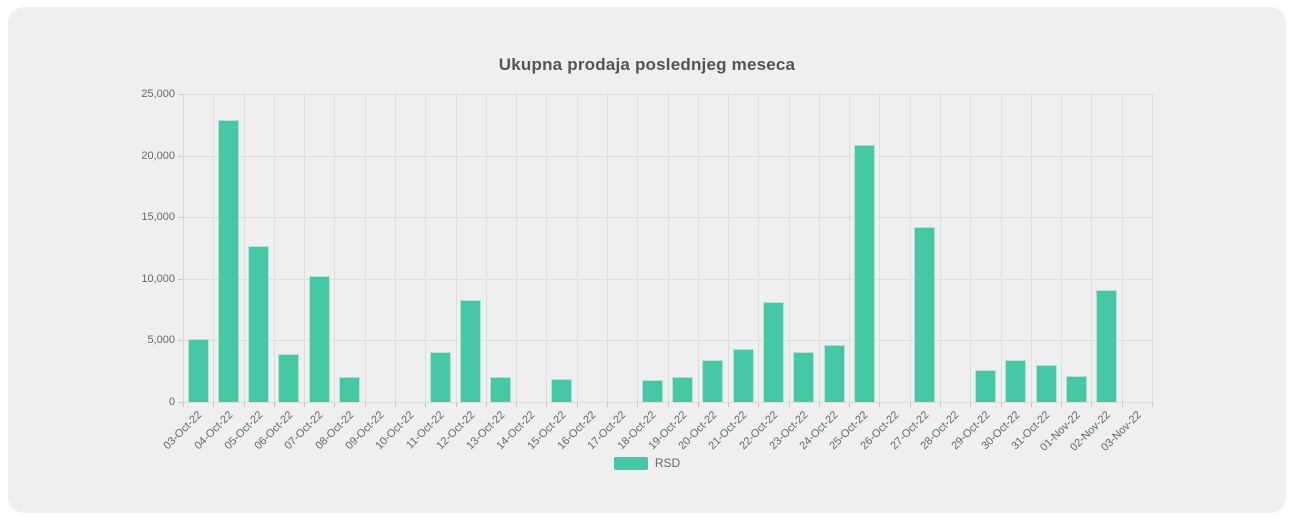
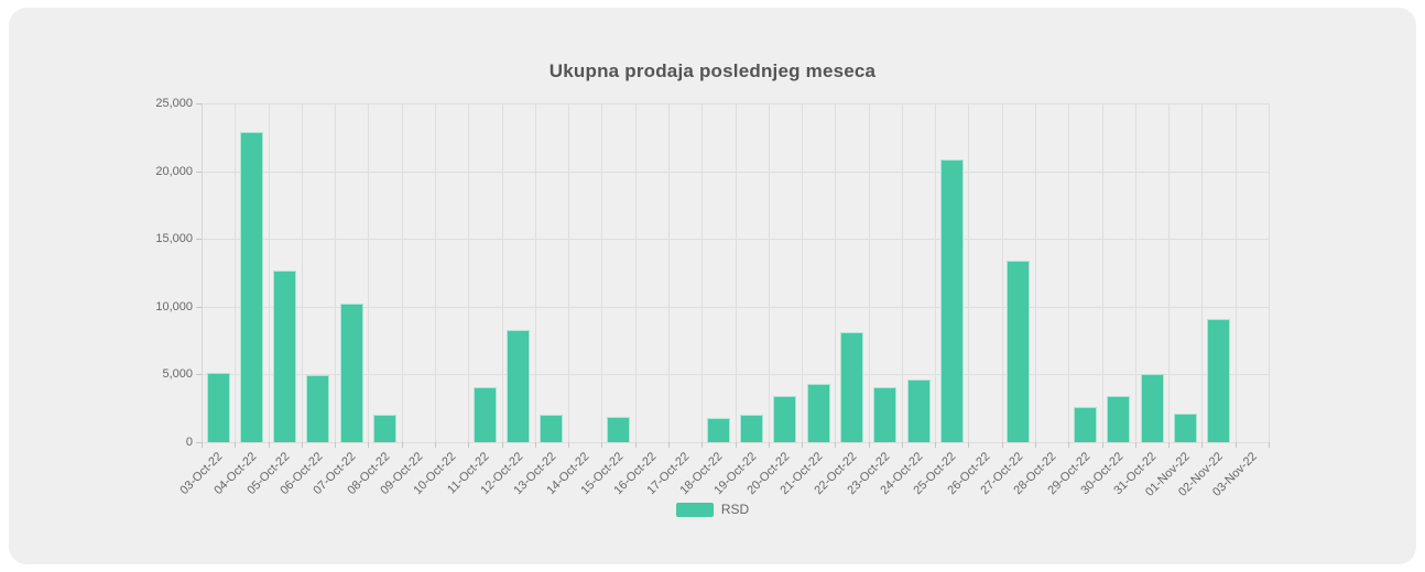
06-Oct-22: 3900 -> 5000
27-Oct-22: 14200 -> 13400
31-Oct-22: 3000 -> 5000
